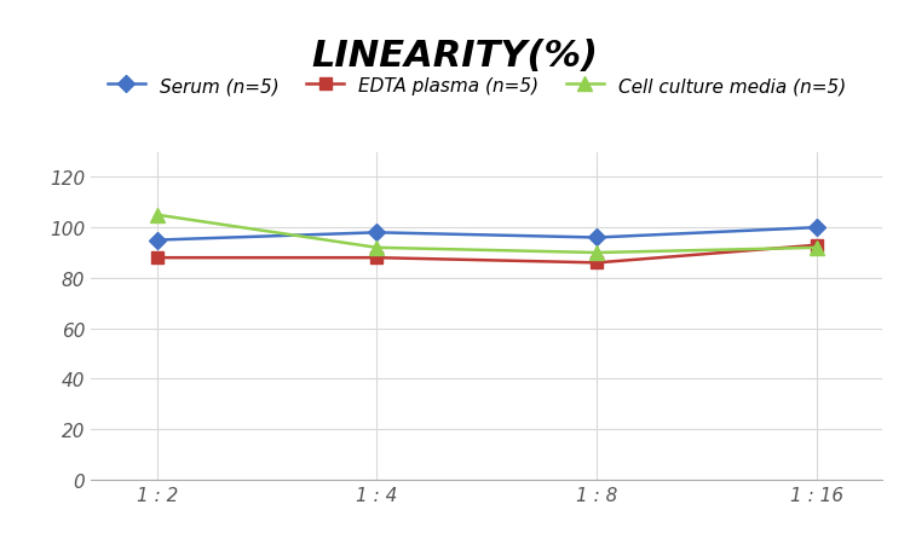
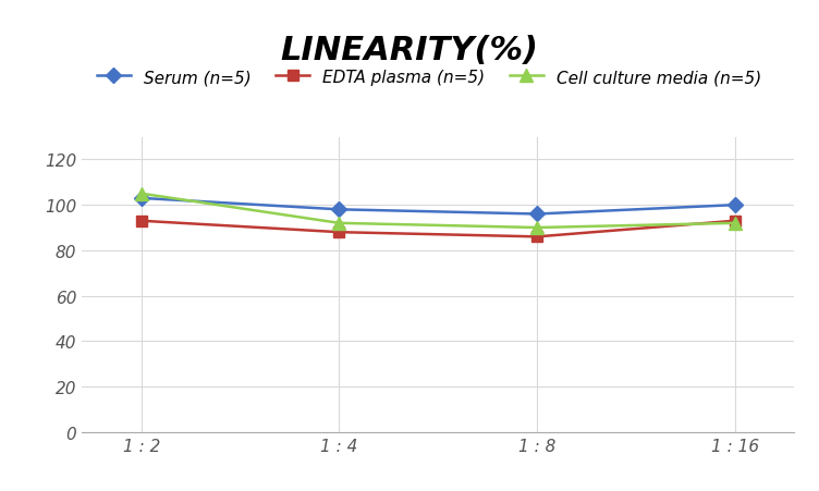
Serum (n=5)/1 : 2: 95 -> 103
EDTA plasma (n=5)/1 : 2: 88 -> 93
